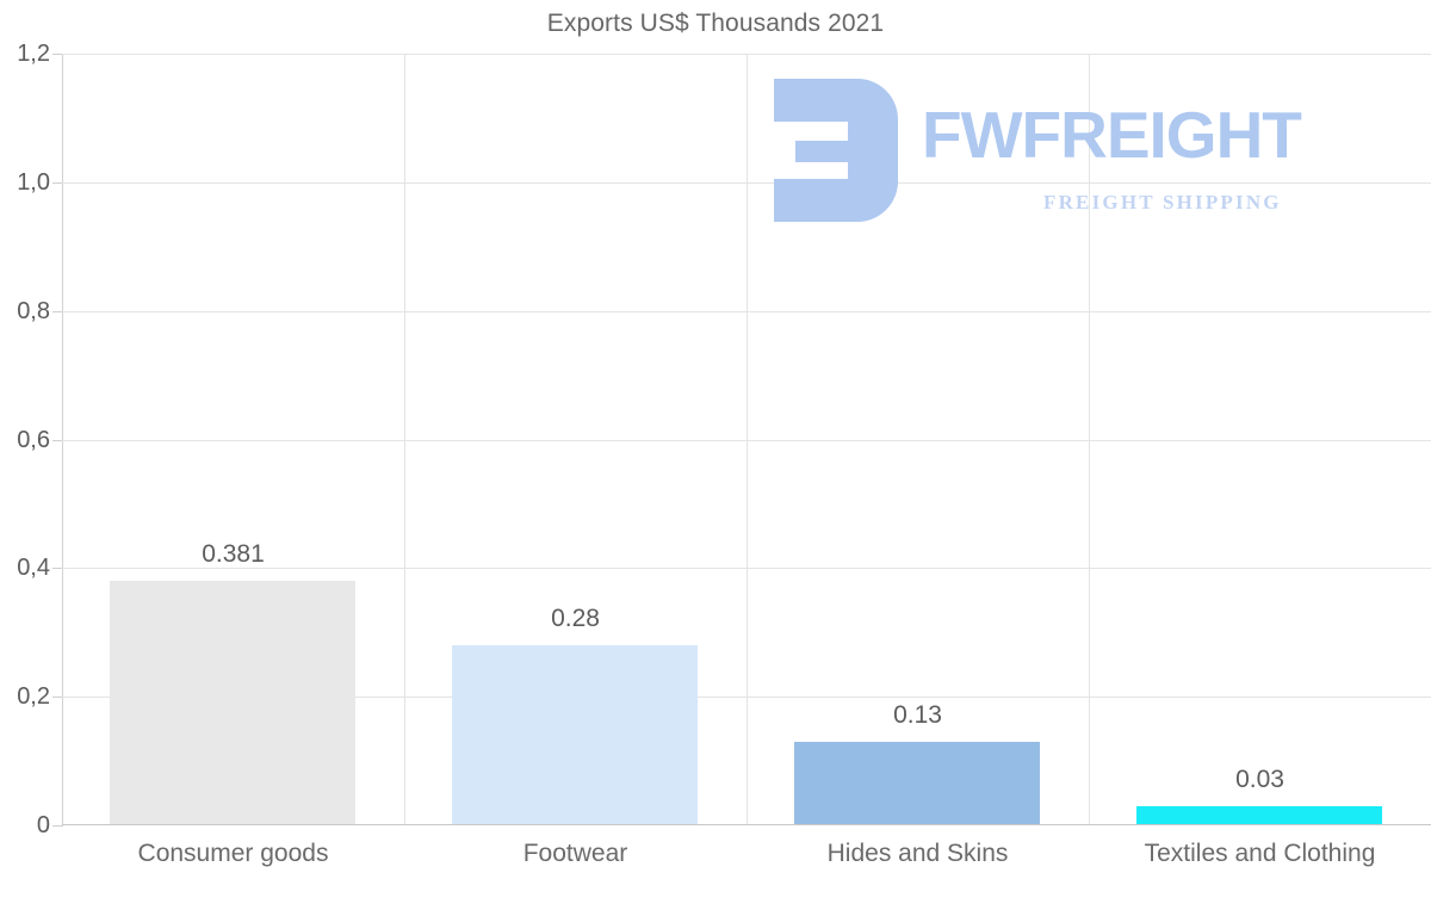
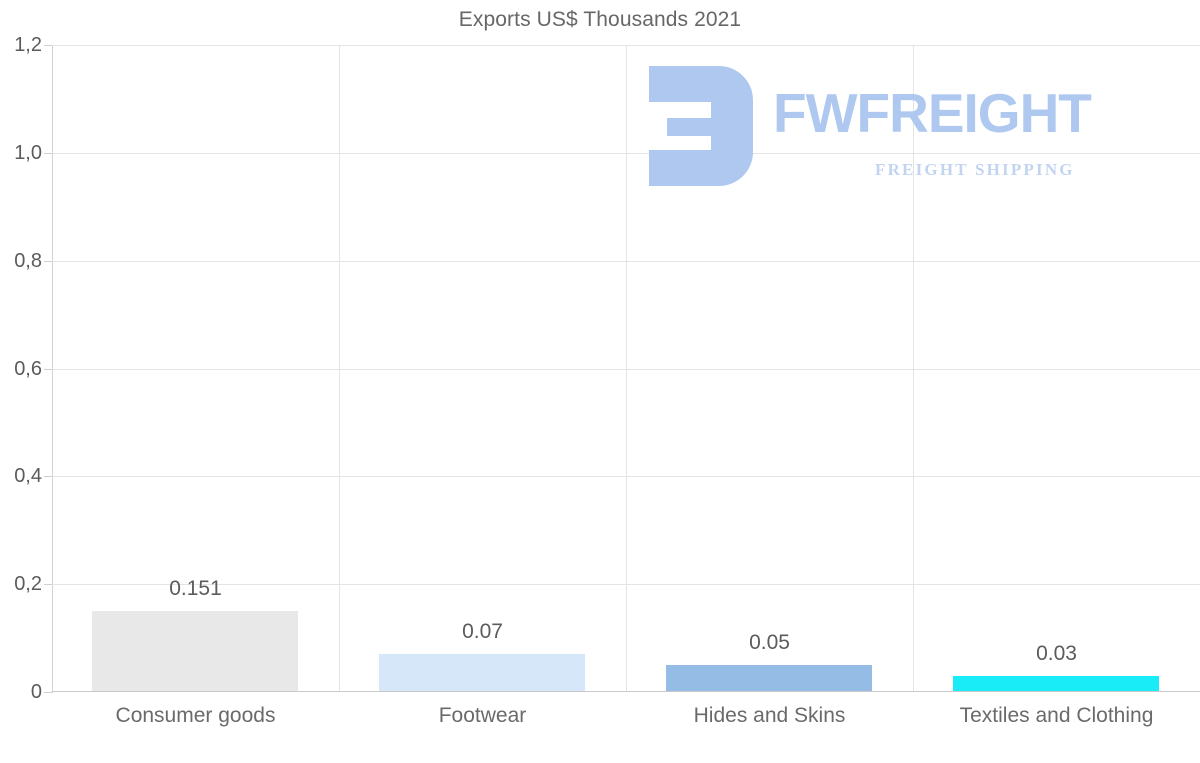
Consumer goods: 0.381 -> 0.151
Footwear: 0.28 -> 0.07
Hides and Skins: 0.13 -> 0.05
